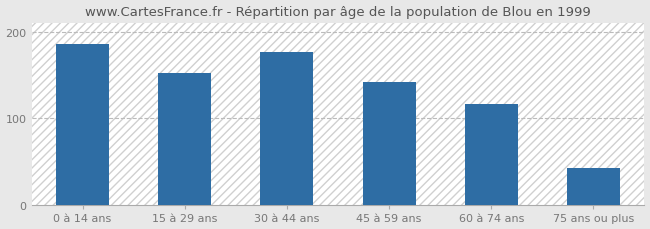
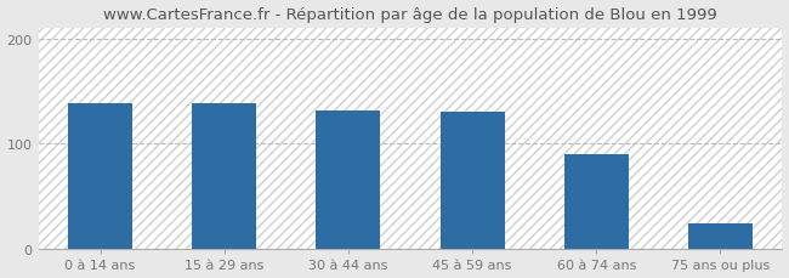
0 à 14 ans: 186 -> 138
15 à 29 ans: 152 -> 138
30 à 44 ans: 176 -> 132
45 à 59 ans: 142 -> 130
60 à 74 ans: 116 -> 90
75 ans ou plus: 43 -> 24
